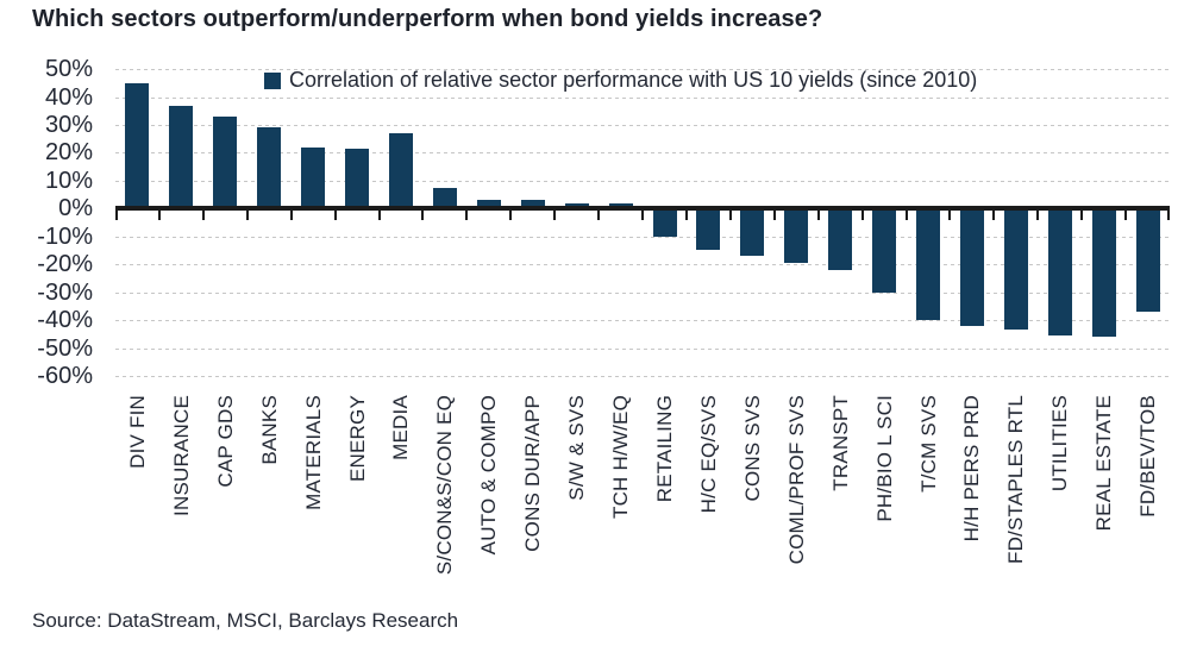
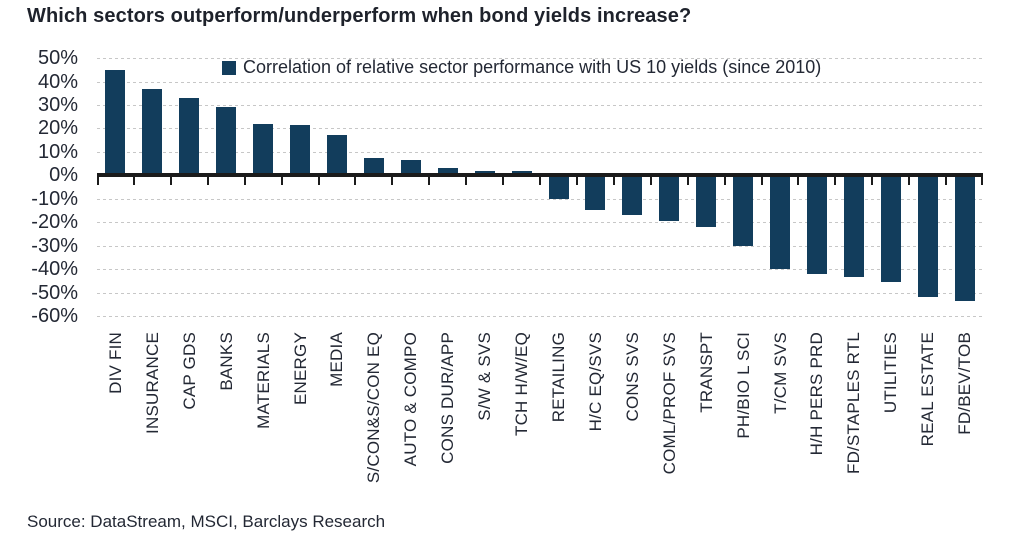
MEDIA: 27% -> 17%
AUTO & COMPO: 3% -> 6%
REAL ESTATE: -46% -> -52%
FD/BEV/TOB: -37% -> -54%
